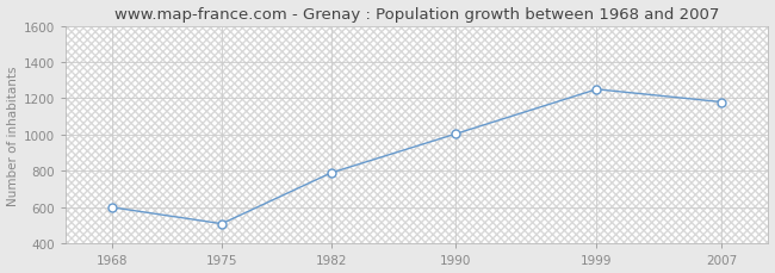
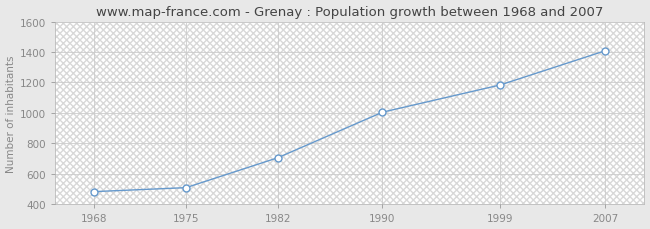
1968: 600 -> 480
1982: 790 -> 710
1999: 1250 -> 1180
2007: 1180 -> 1410
